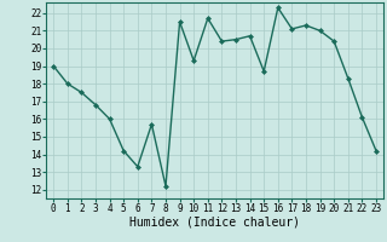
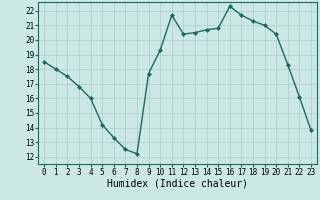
0: 19.0 -> 18.5
7: 15.7 -> 12.5
9: 21.5 -> 17.7
15: 18.7 -> 20.8
17: 21.1 -> 21.7
23: 14.2 -> 13.8
